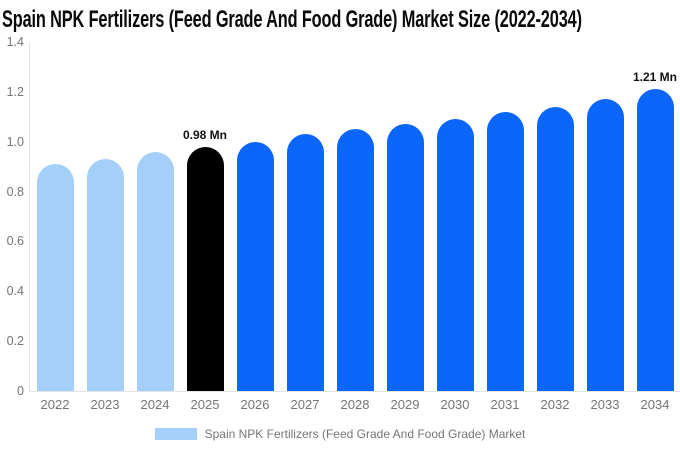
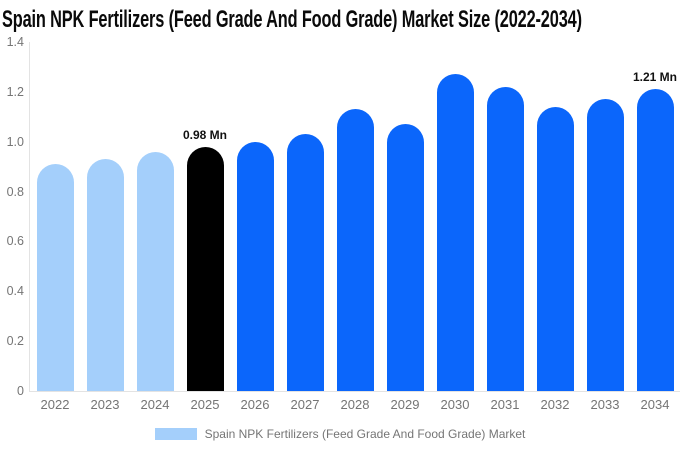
2028: 1.05 -> 1.13
2030: 1.09 -> 1.27
2031: 1.12 -> 1.22
